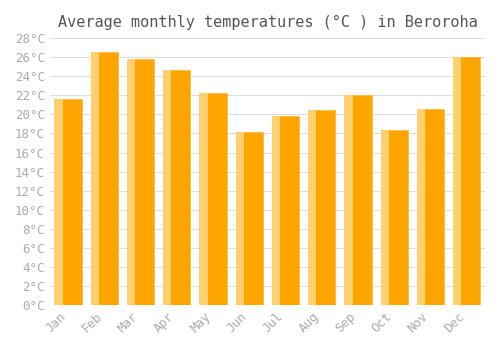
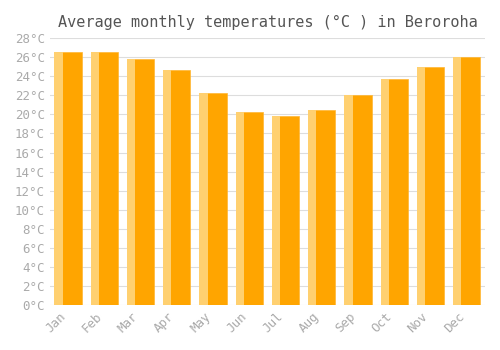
Jan: 21.6°C -> 26.5°C
Jun: 18.2°C -> 20.2°C
Oct: 18.4°C -> 23.7°C
Nov: 20.6°C -> 25.0°C
